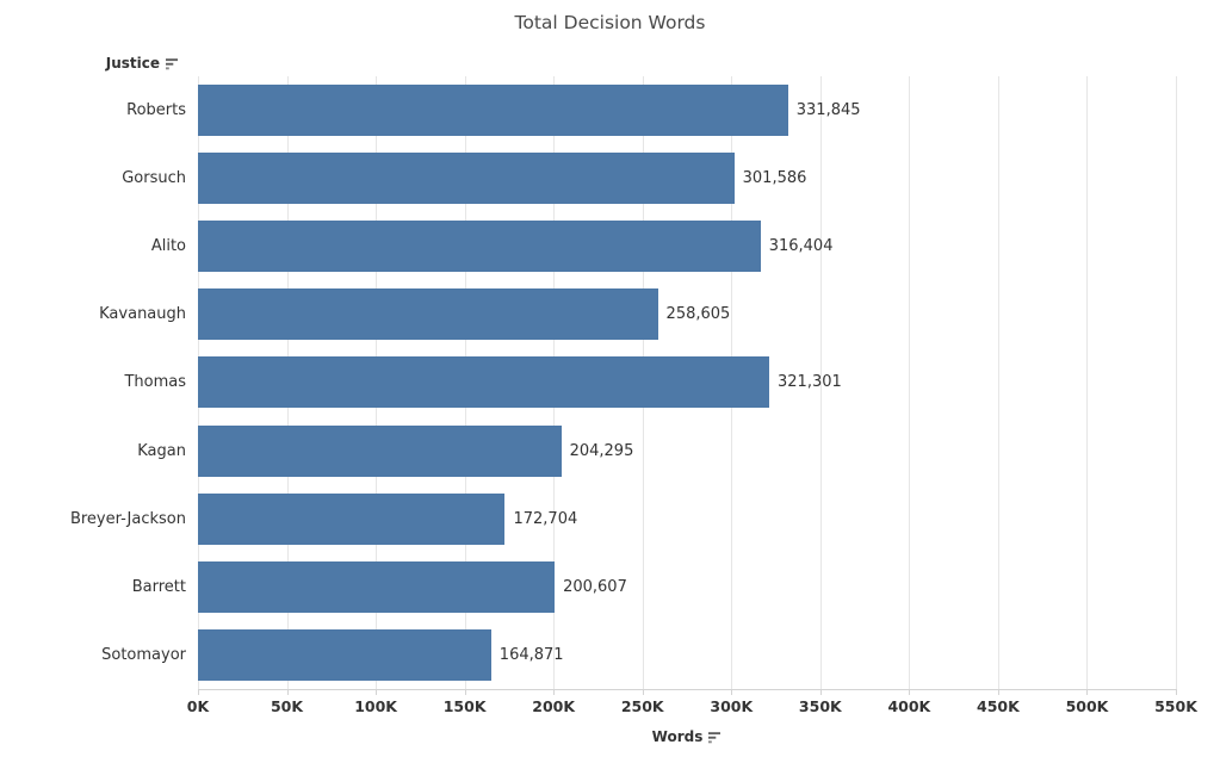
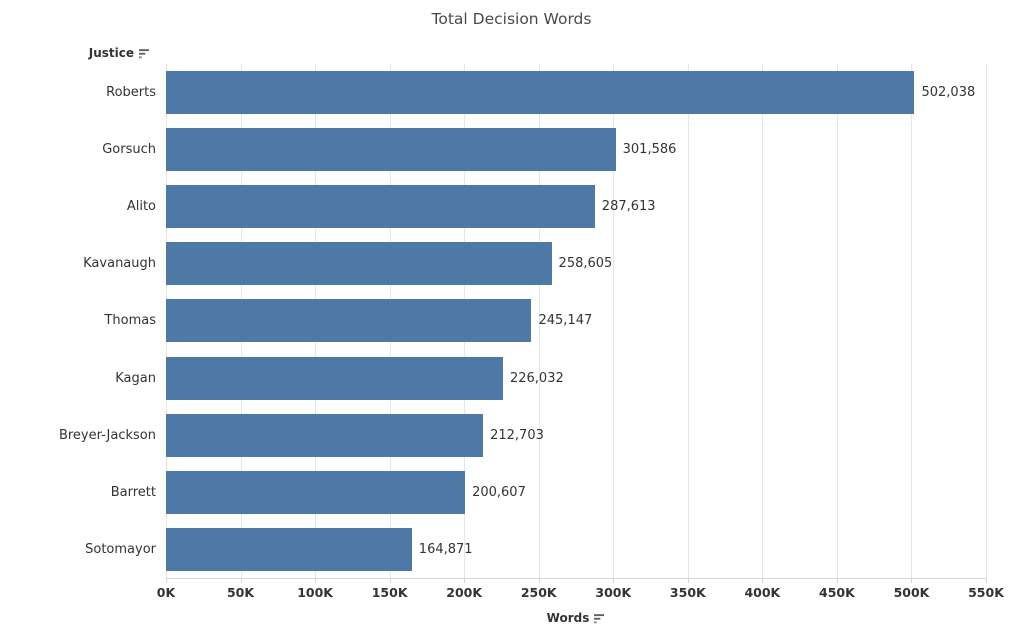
Roberts: 331,845 -> 502,038
Alito: 316,404 -> 287,613
Thomas: 321,301 -> 245,147
Kagan: 204,295 -> 226,032
Breyer-Jackson: 172,704 -> 212,703
